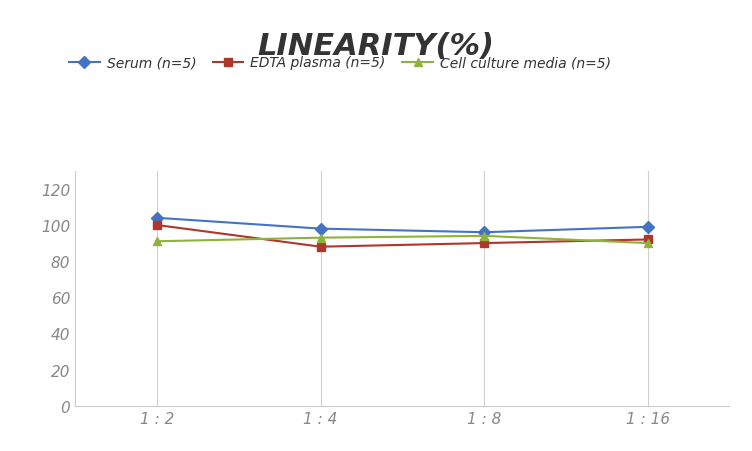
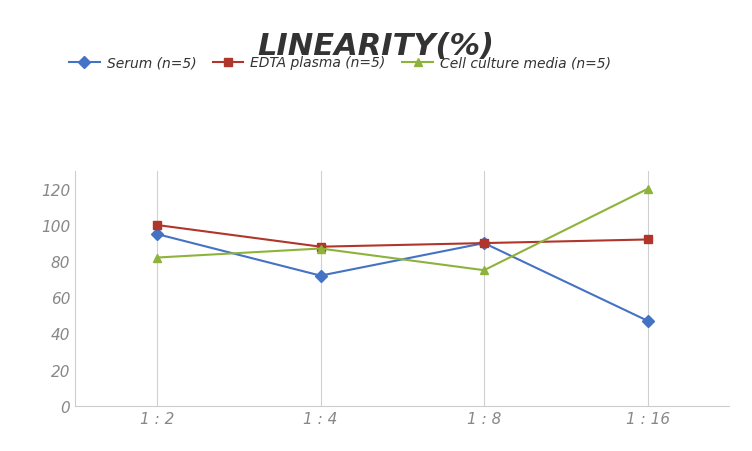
Serum (n=5)/1 : 2: 104 -> 95
Cell culture media (n=5)/1 : 2: 91 -> 82
Serum (n=5)/1 : 4: 98 -> 72
Cell culture media (n=5)/1 : 4: 93 -> 87
Serum (n=5)/1 : 8: 96 -> 90
Cell culture media (n=5)/1 : 8: 94 -> 75
Serum (n=5)/1 : 16: 99 -> 47
Cell culture media (n=5)/1 : 16: 90 -> 120
